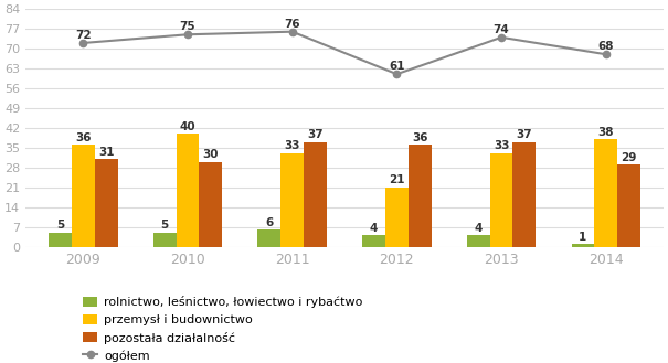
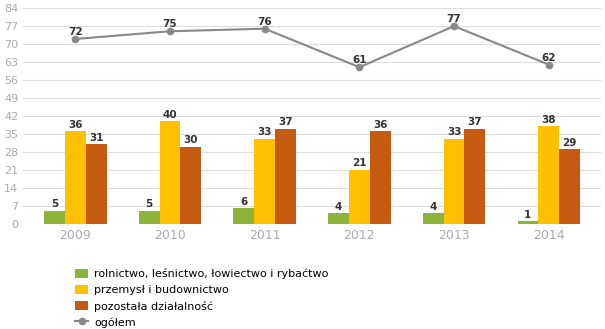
ogółem/2013: 74 -> 77
ogółem/2014: 68 -> 62
